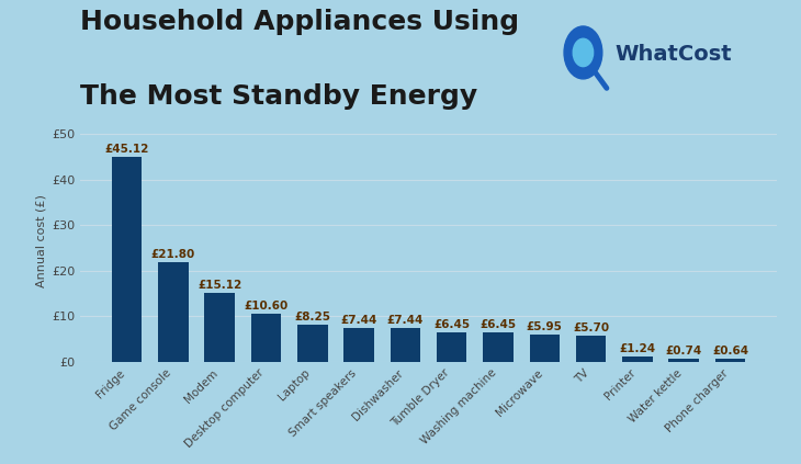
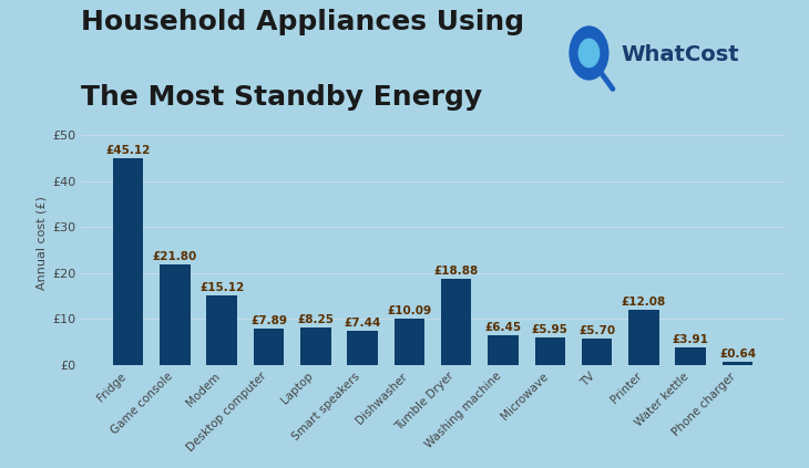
Desktop computer: £10.60 -> £7.89
Dishwasher: £7.44 -> £10.09
Tumble Dryer: £6.45 -> £18.88
Printer: £1.24 -> £12.08
Water kettle: £0.74 -> £3.91
